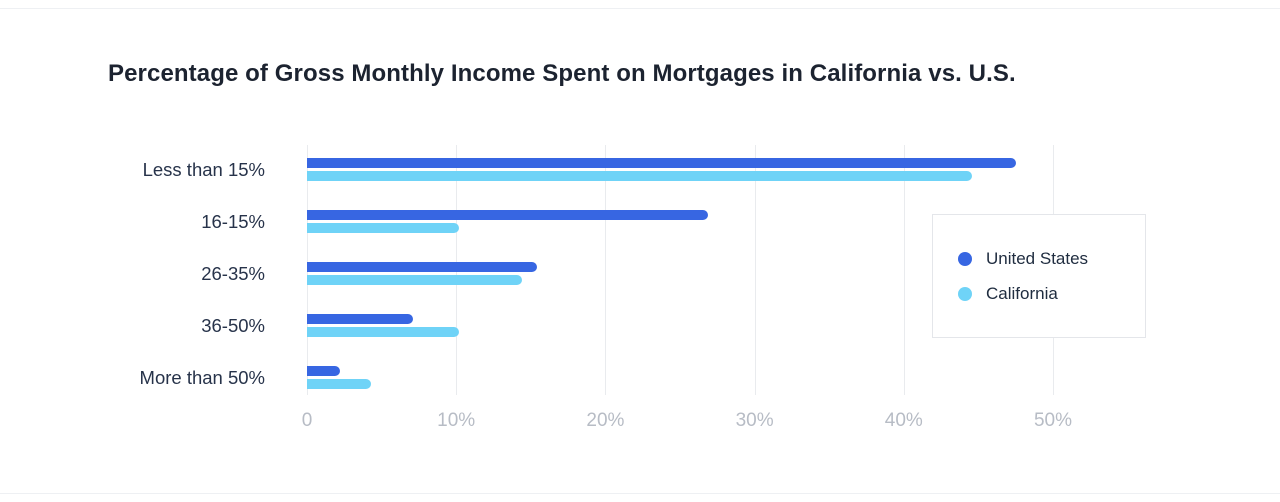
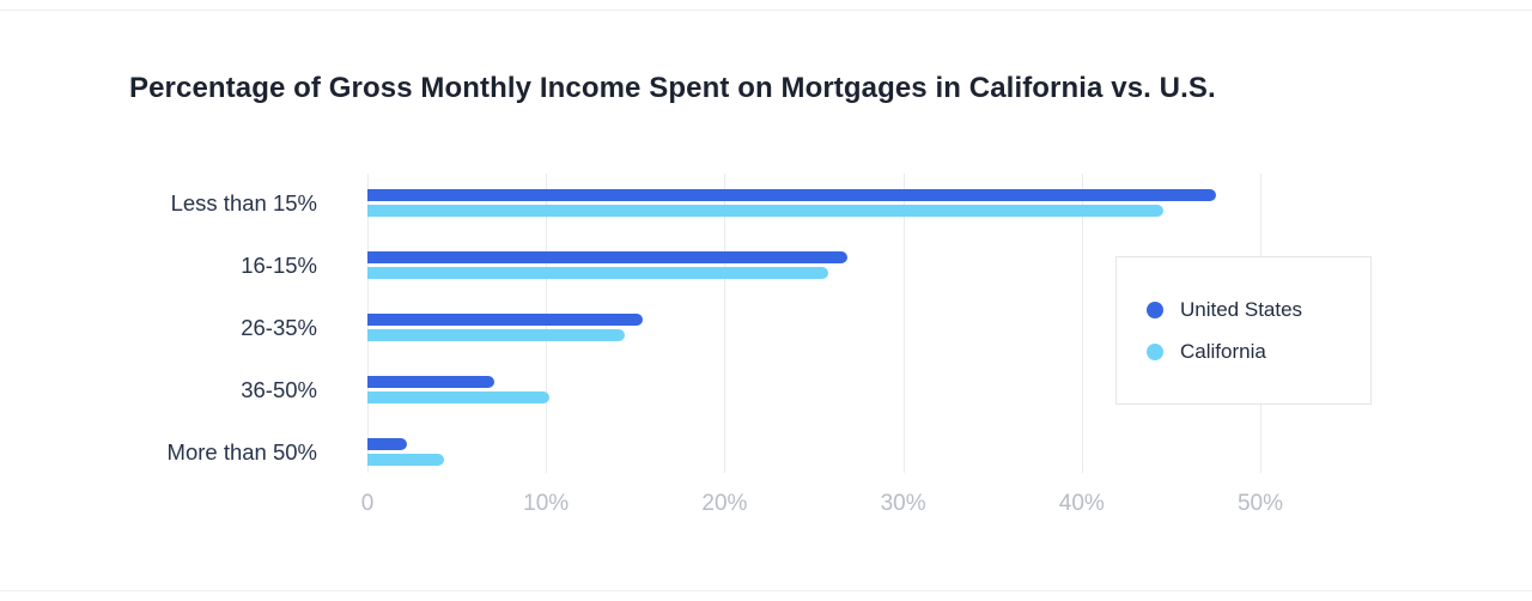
California/16-15%: 10.2% -> 25.8%
